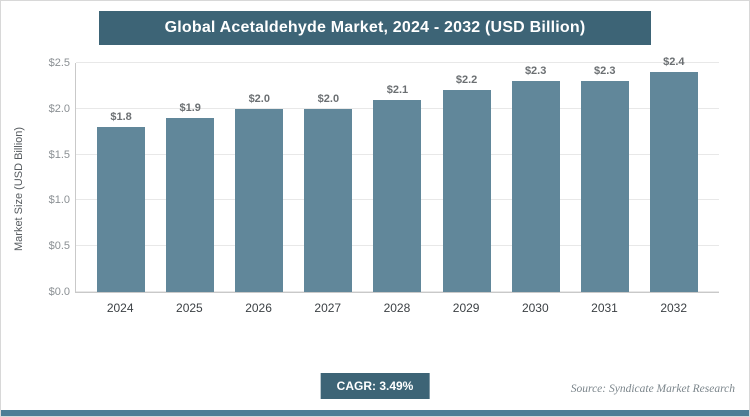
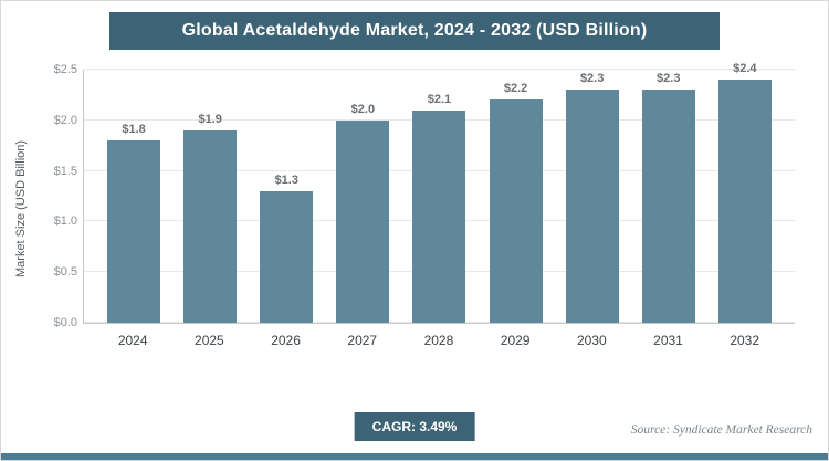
2026: $2.0 -> $1.3
